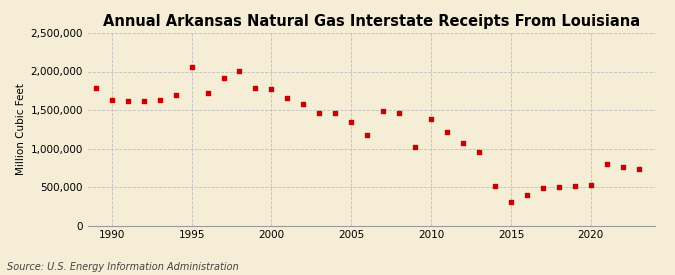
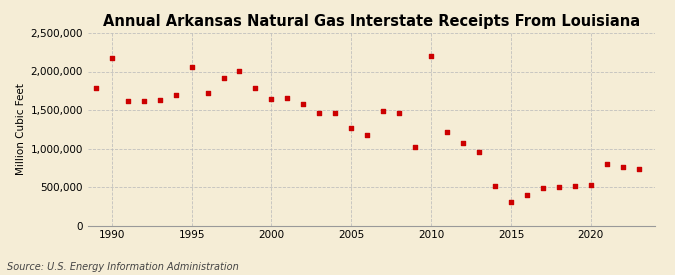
1990: 1,630,000 -> 2,180,000
2000: 1,780,000 -> 1,640,000
2005: 1,340,000 -> 1,260,000
2010: 1,380,000 -> 2,200,000
